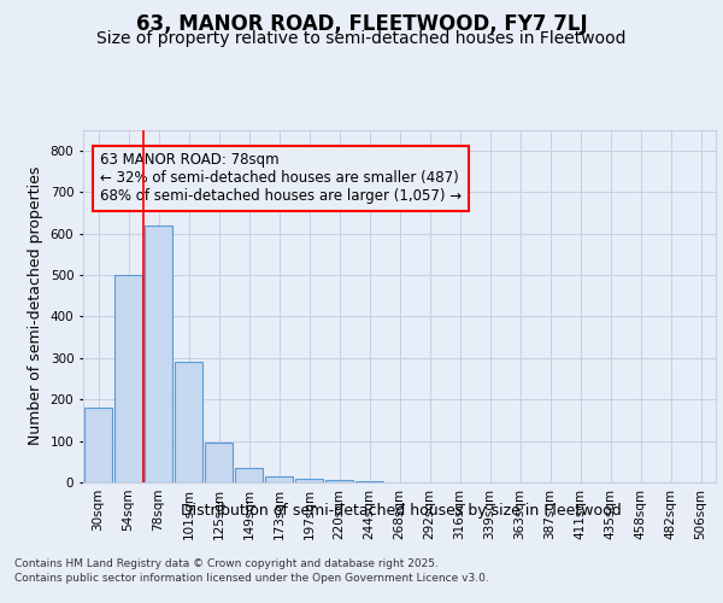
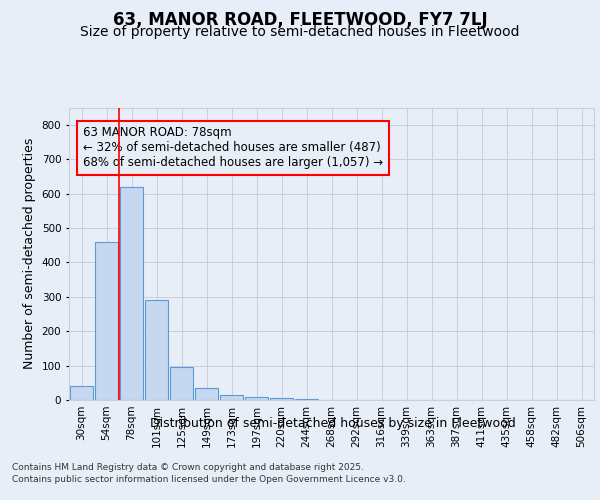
30sqm: 180 -> 42
54sqm: 500 -> 460
